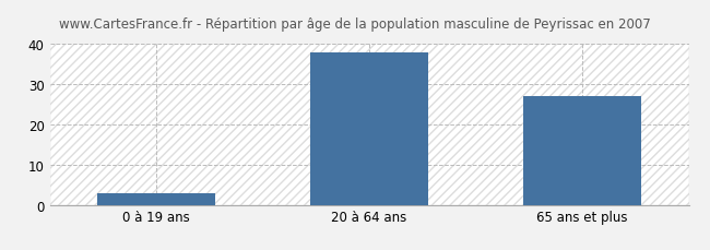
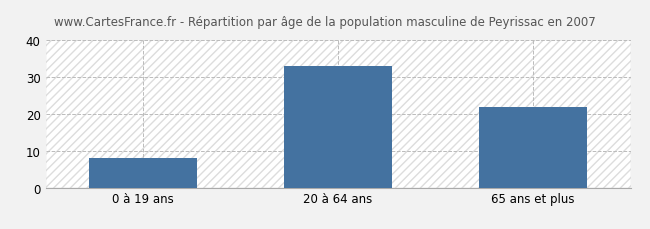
0 à 19 ans: 3 -> 8
20 à 64 ans: 38 -> 33
65 ans et plus: 27 -> 22
